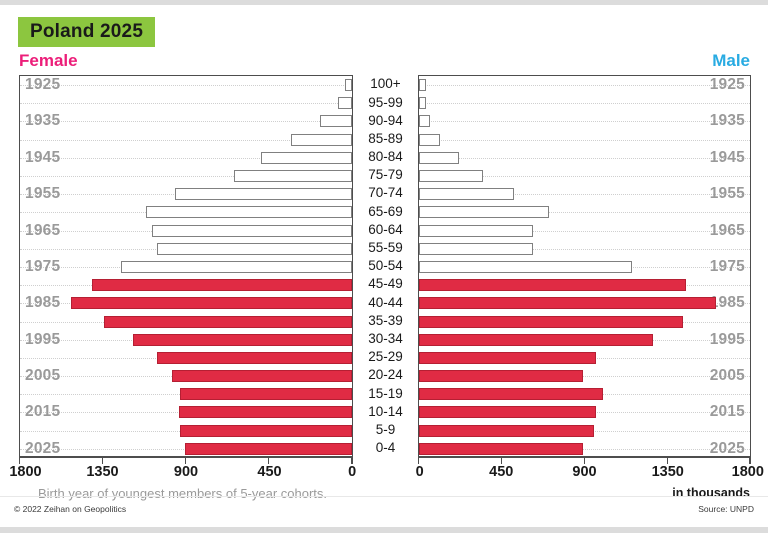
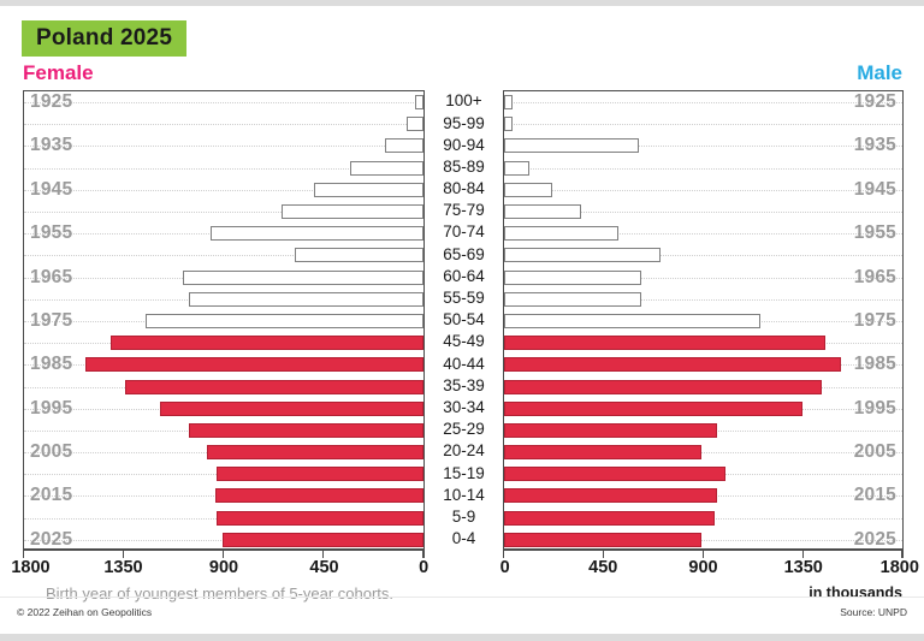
Male/90-94: 60 -> 610
Female/65-69: 1120 -> 580
Male/40-44: 1620 -> 1520
Male/30-34: 1270 -> 1350
